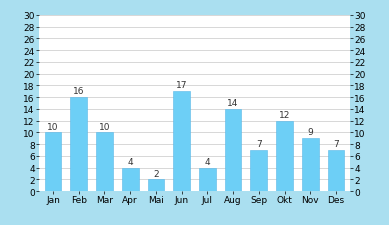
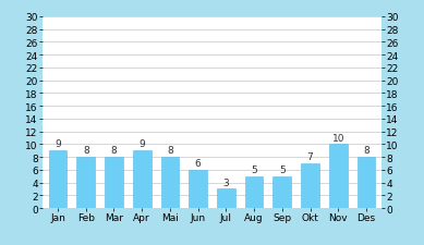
Jan: 10 -> 9
Feb: 16 -> 8
Mar: 10 -> 8
Apr: 4 -> 9
Mai: 2 -> 8
Jun: 17 -> 6
Jul: 4 -> 3
Aug: 14 -> 5
Sep: 7 -> 5
Okt: 12 -> 7
Nov: 9 -> 10
Des: 7 -> 8
